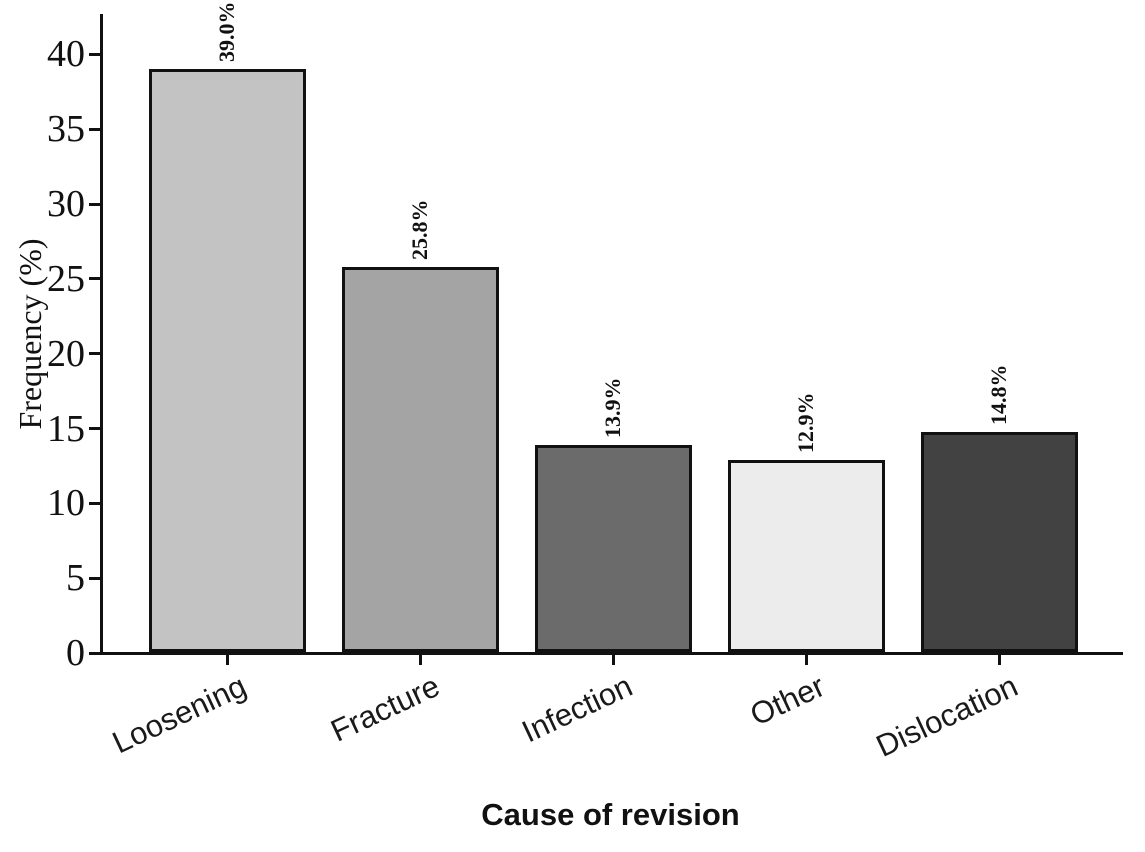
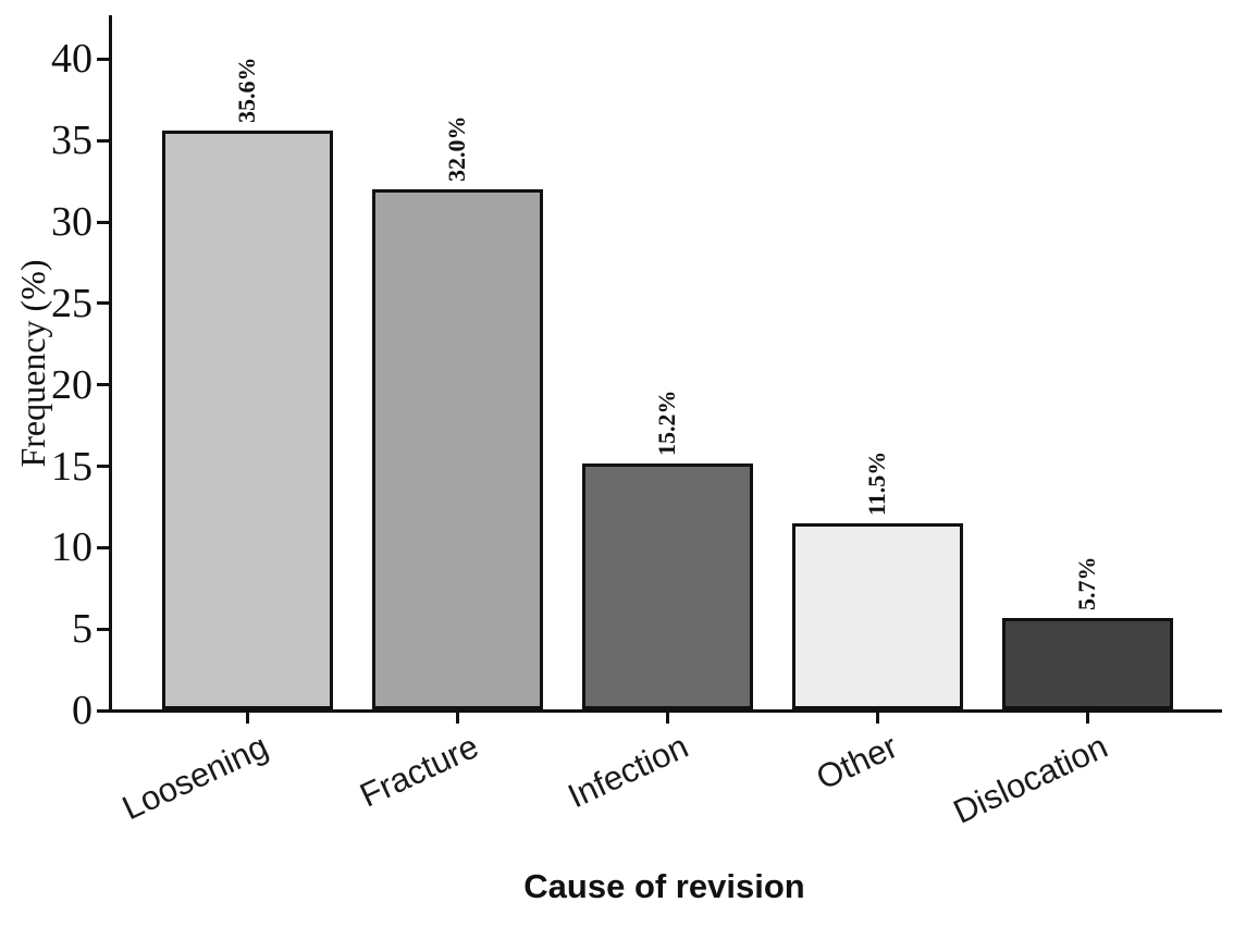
Loosening: 39.0% -> 35.6%
Fracture: 25.8% -> 32.0%
Infection: 13.9% -> 15.2%
Other: 12.9% -> 11.5%
Dislocation: 14.8% -> 5.7%
